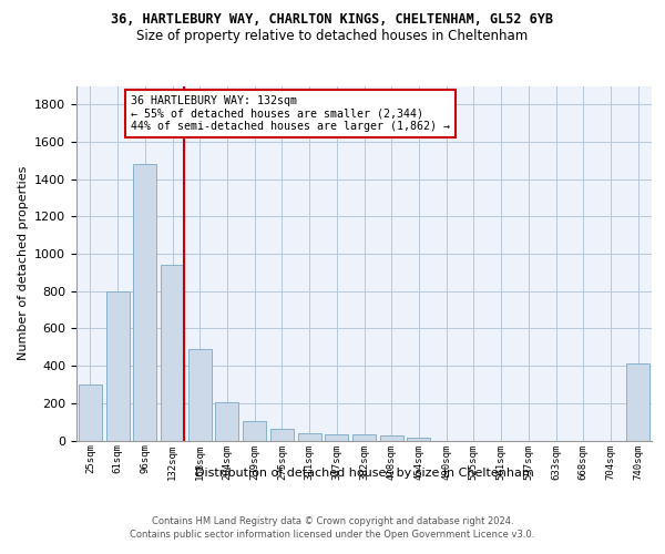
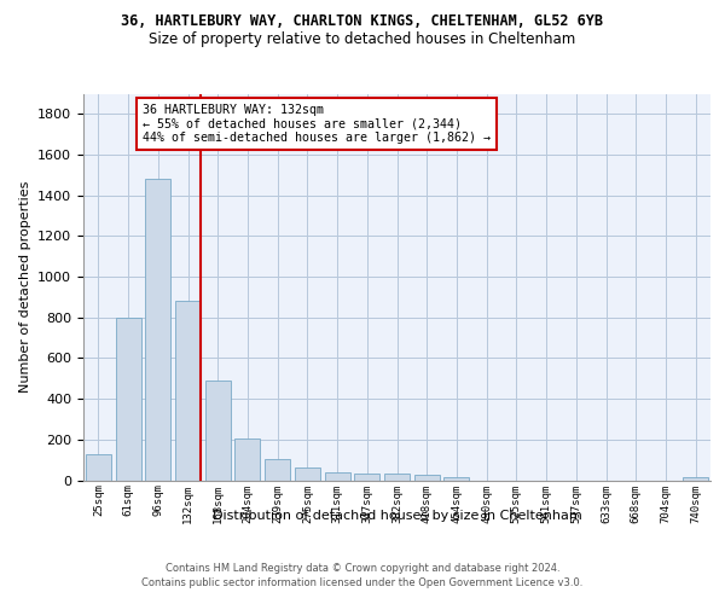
25sqm: 300 -> 120
132sqm: 940 -> 880
740sqm: 410 -> 20
